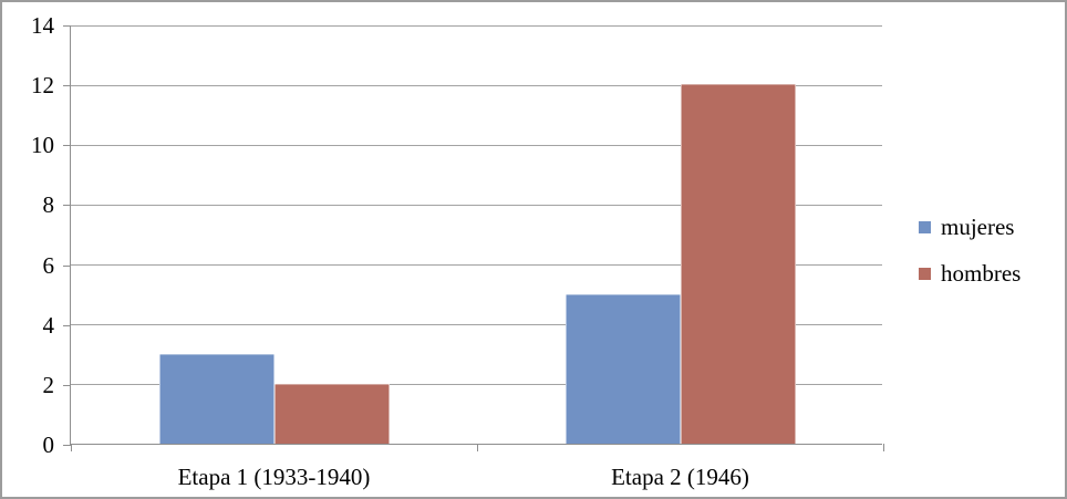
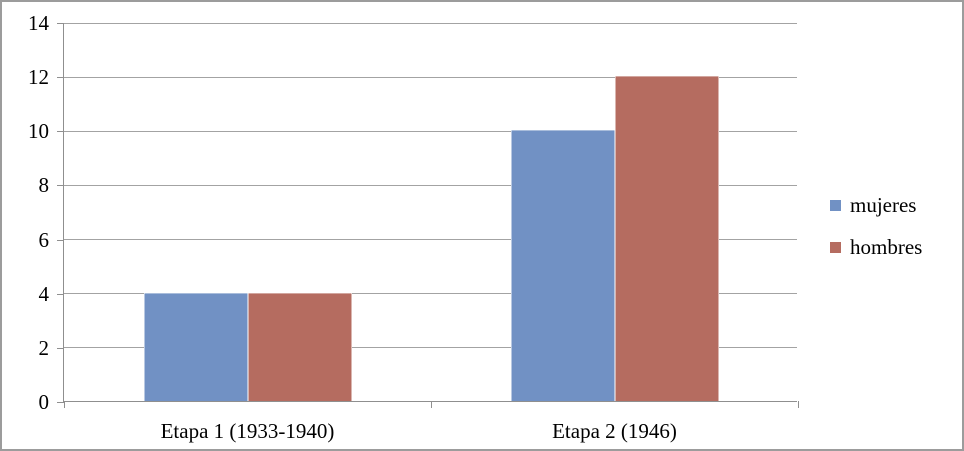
mujeres/Etapa 1 (1933-1940): 3 -> 4
hombres/Etapa 1 (1933-1940): 2 -> 4
mujeres/Etapa 2 (1946): 5 -> 10
